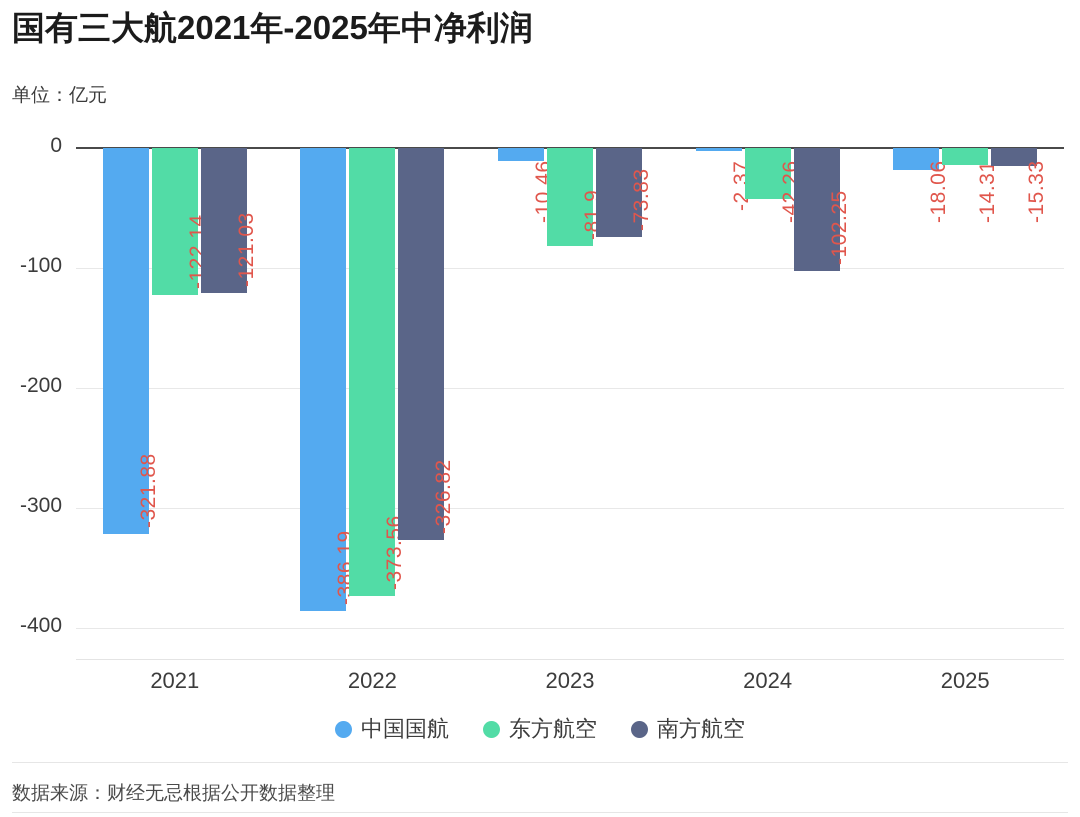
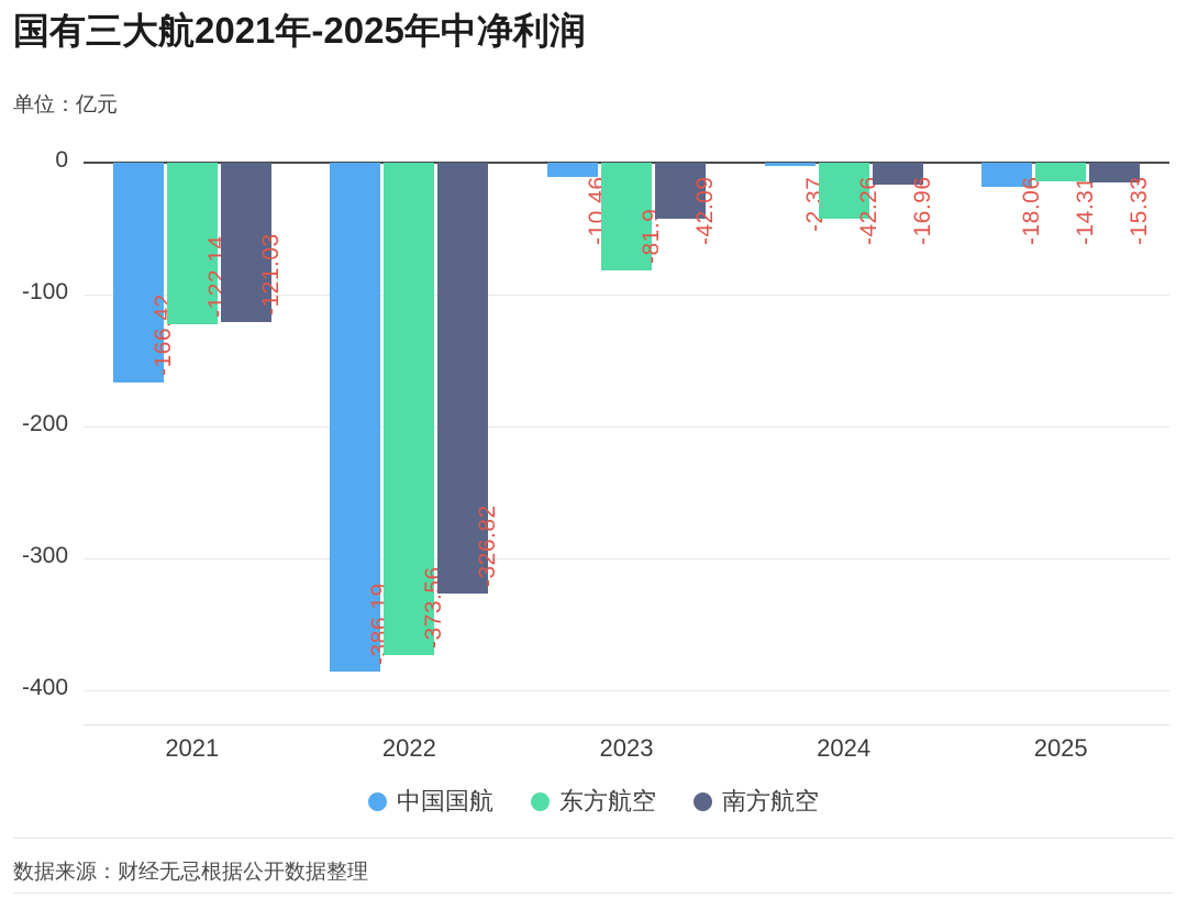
中国国航/2021: -321.88 -> -166.42
南方航空/2023: -73.83 -> -42.09
南方航空/2024: -102.25 -> -16.96
